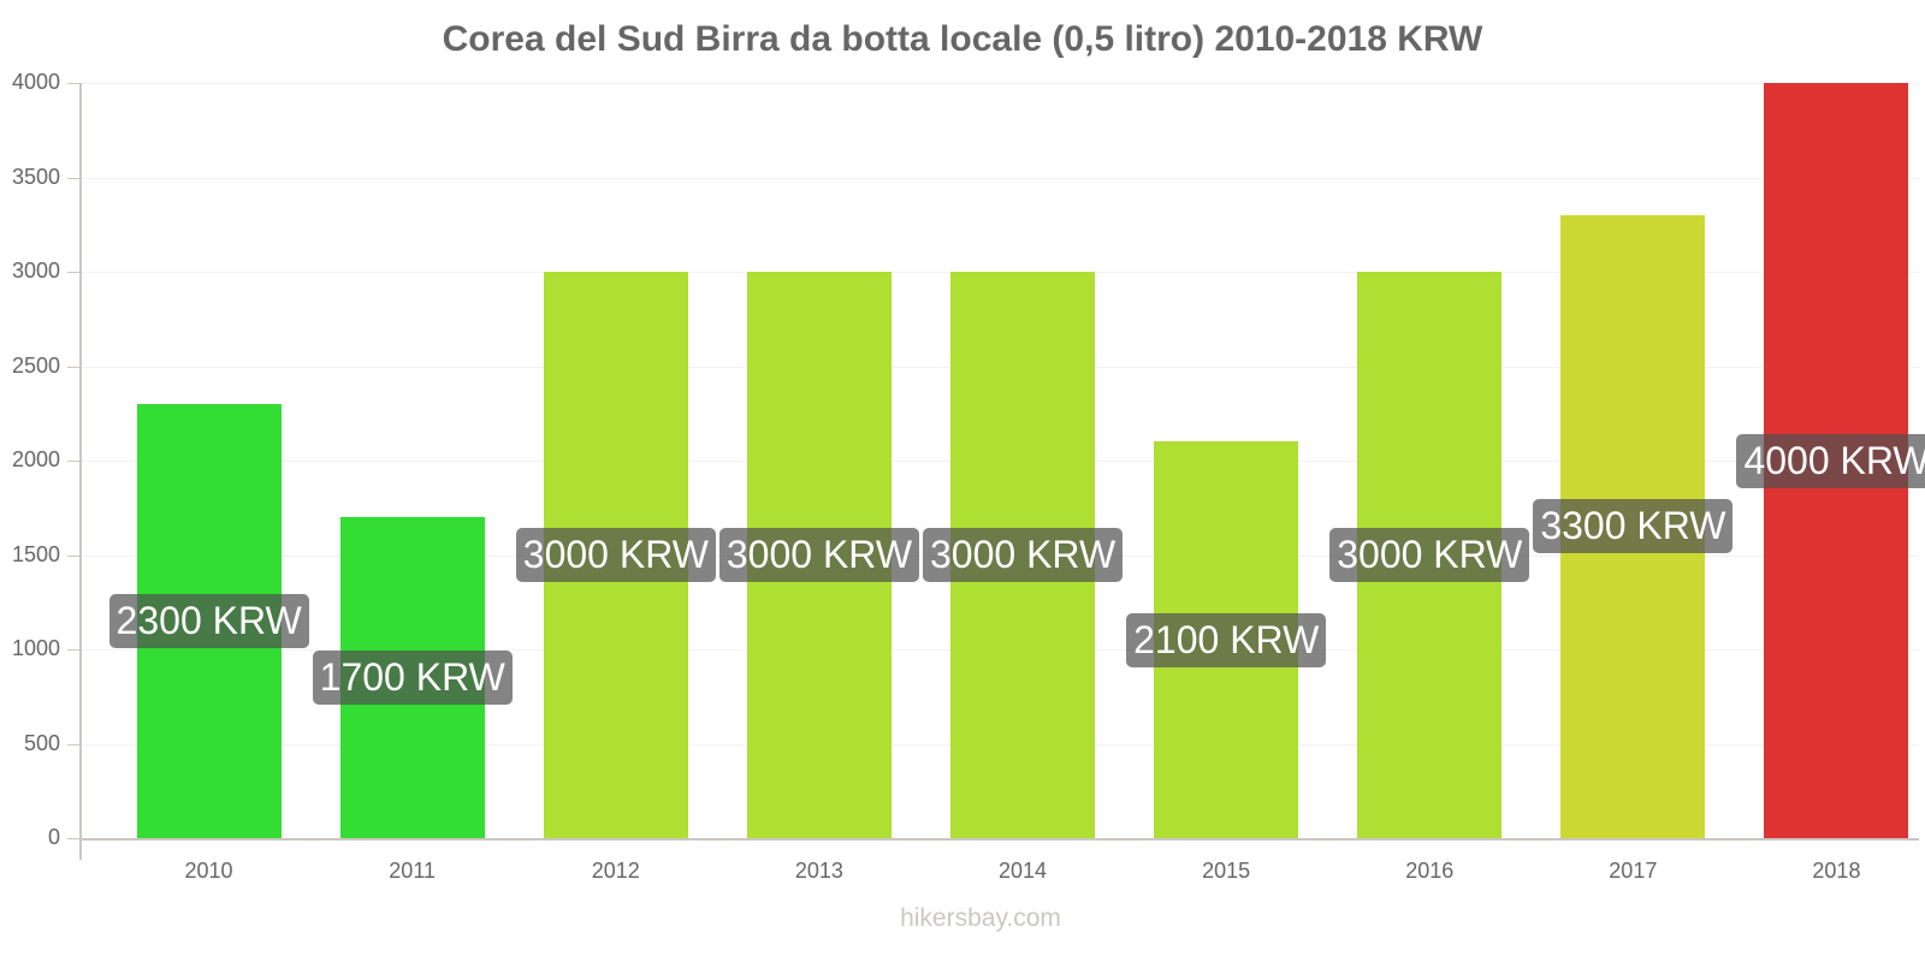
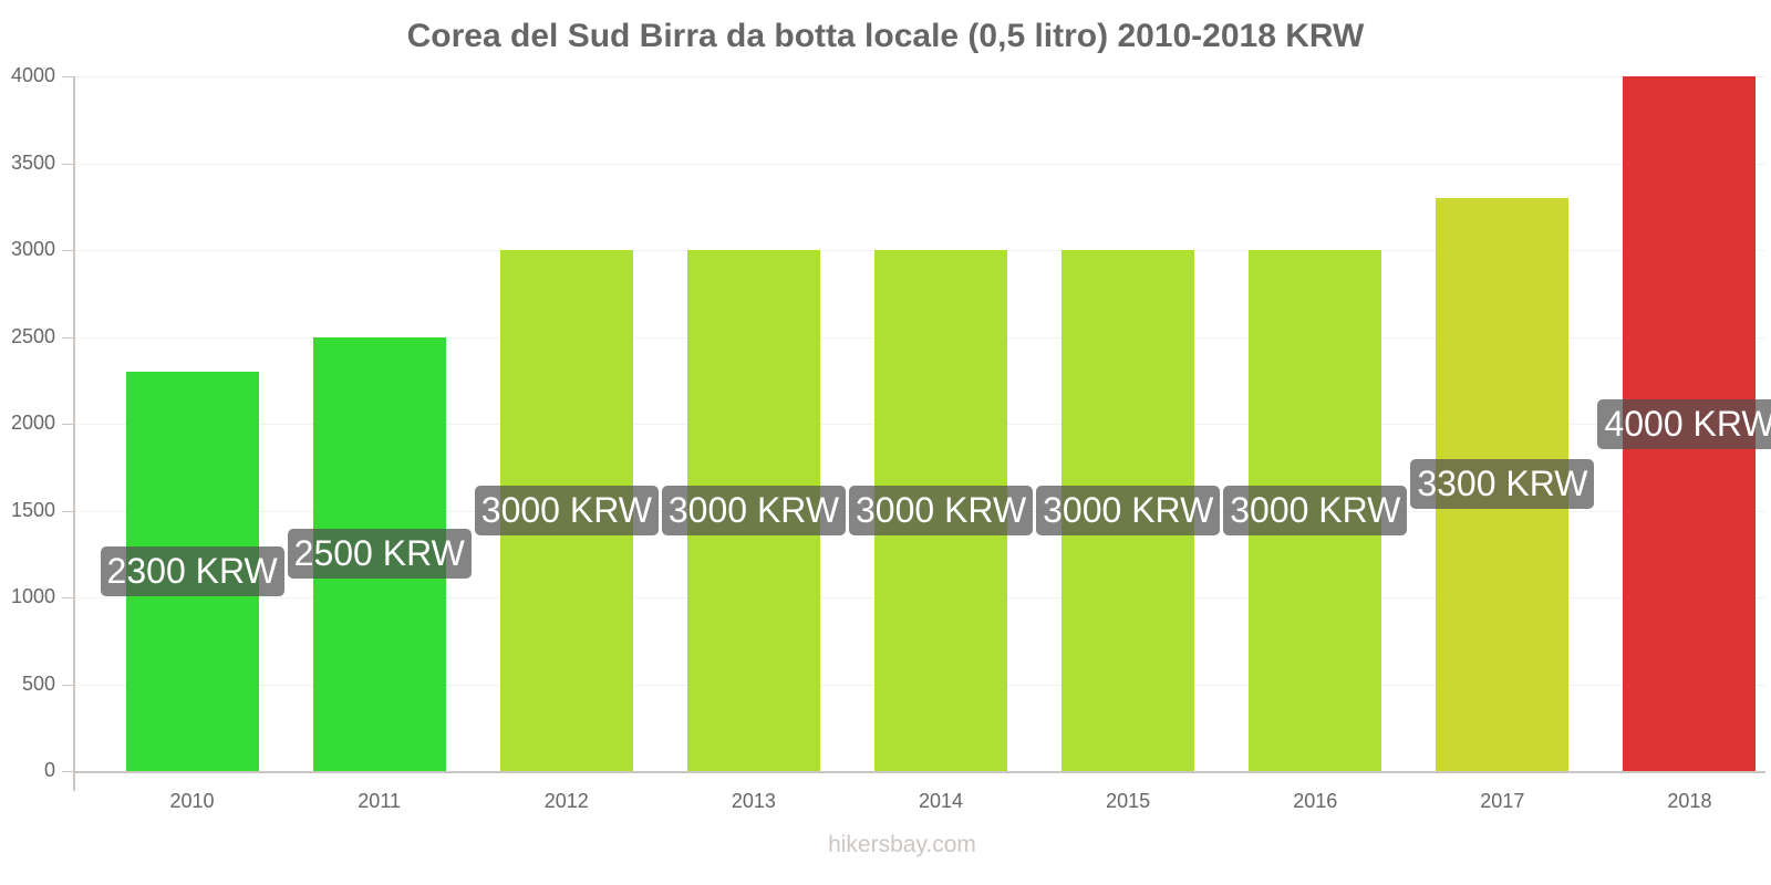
2011: 1700 -> 2500
2015: 2100 -> 3000
